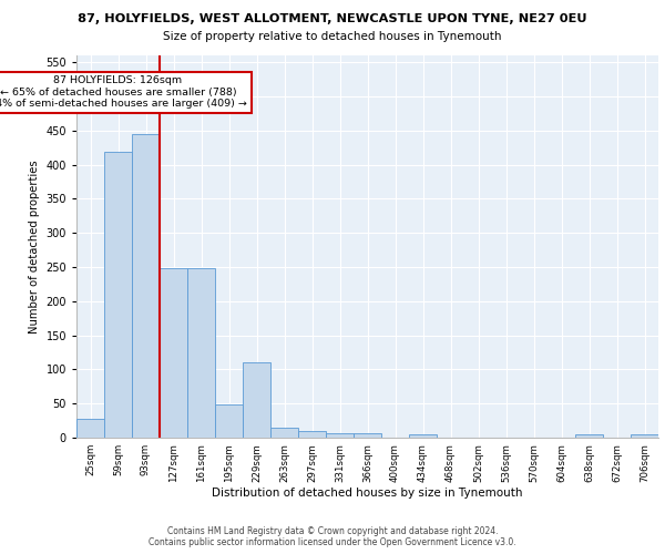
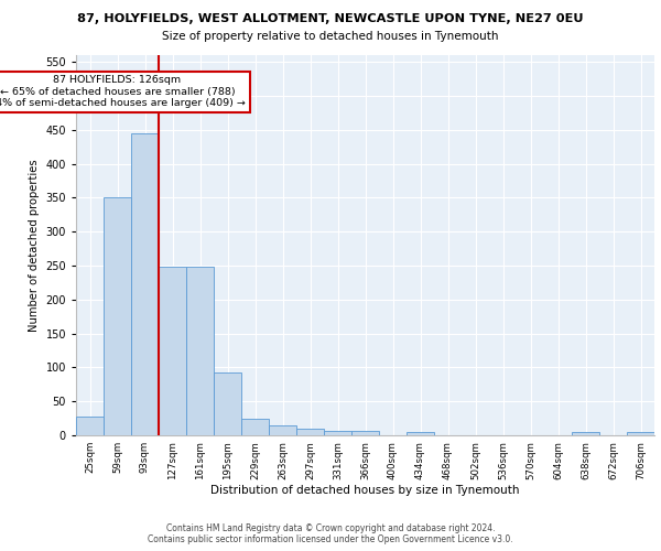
59sqm: 418 -> 350
195sqm: 48 -> 93
229sqm: 110 -> 25
